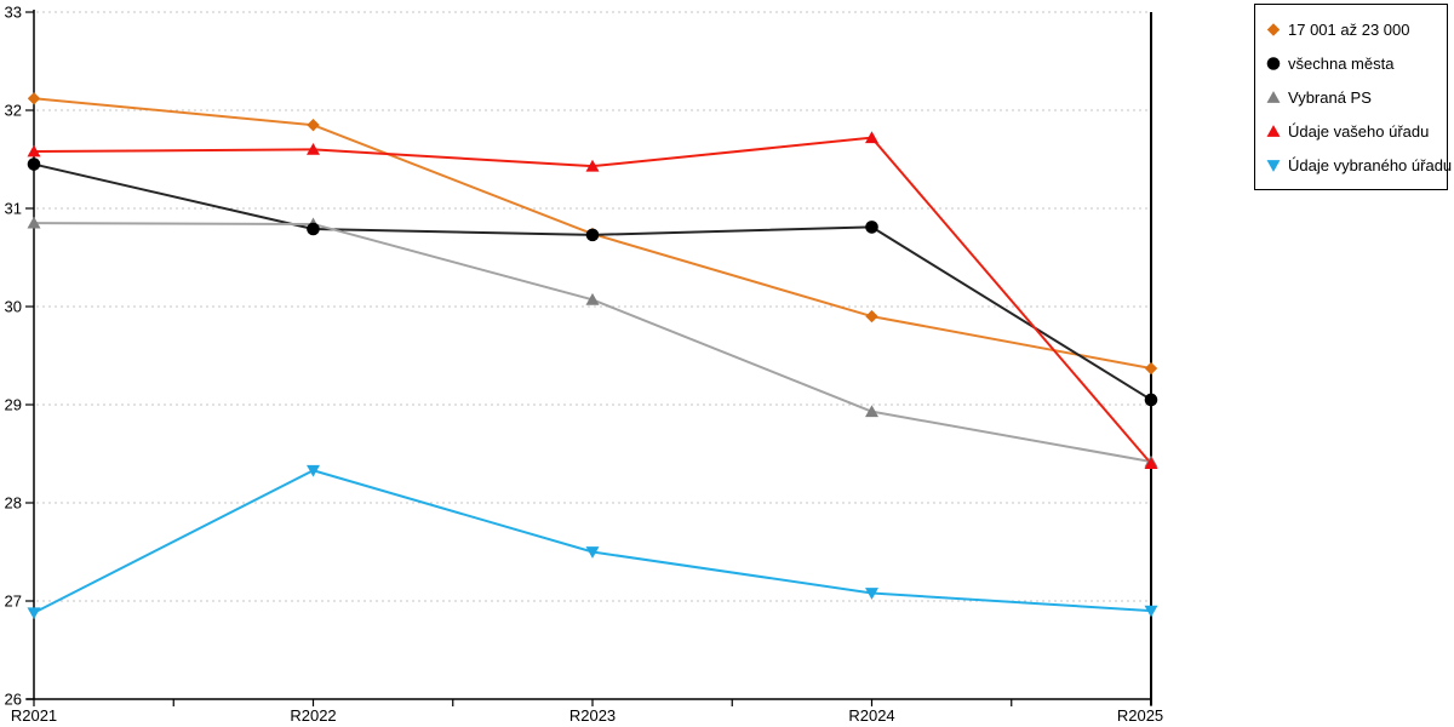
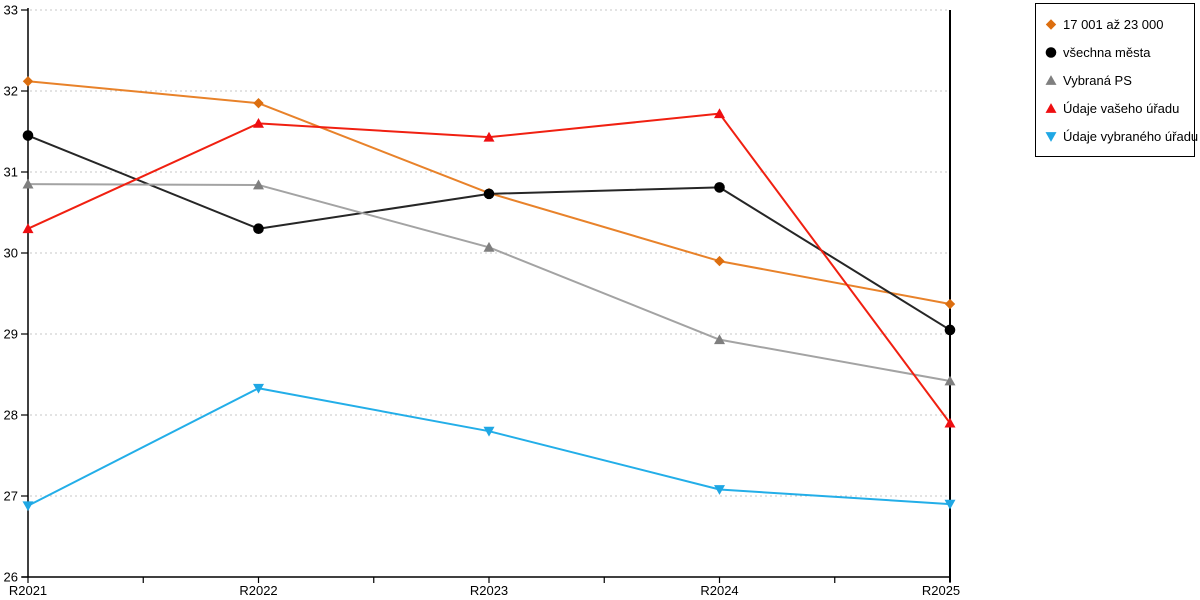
Údaje vašeho úřadu/R2021: 31.6 -> 30.3
všechna města/R2022: 30.8 -> 30.3
Údaje vybraného úřadu/R2023: 27.5 -> 27.8
Údaje vašeho úřadu/R2025: 28.4 -> 27.9
